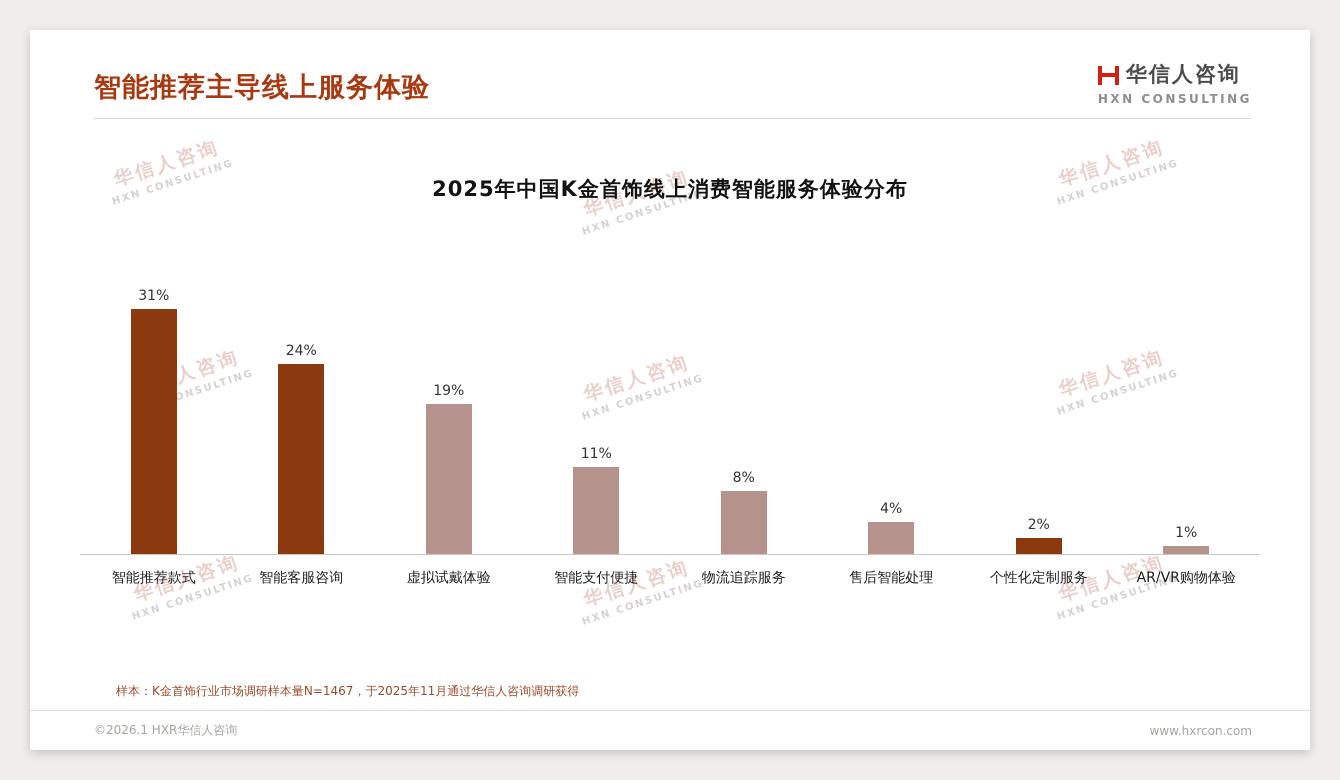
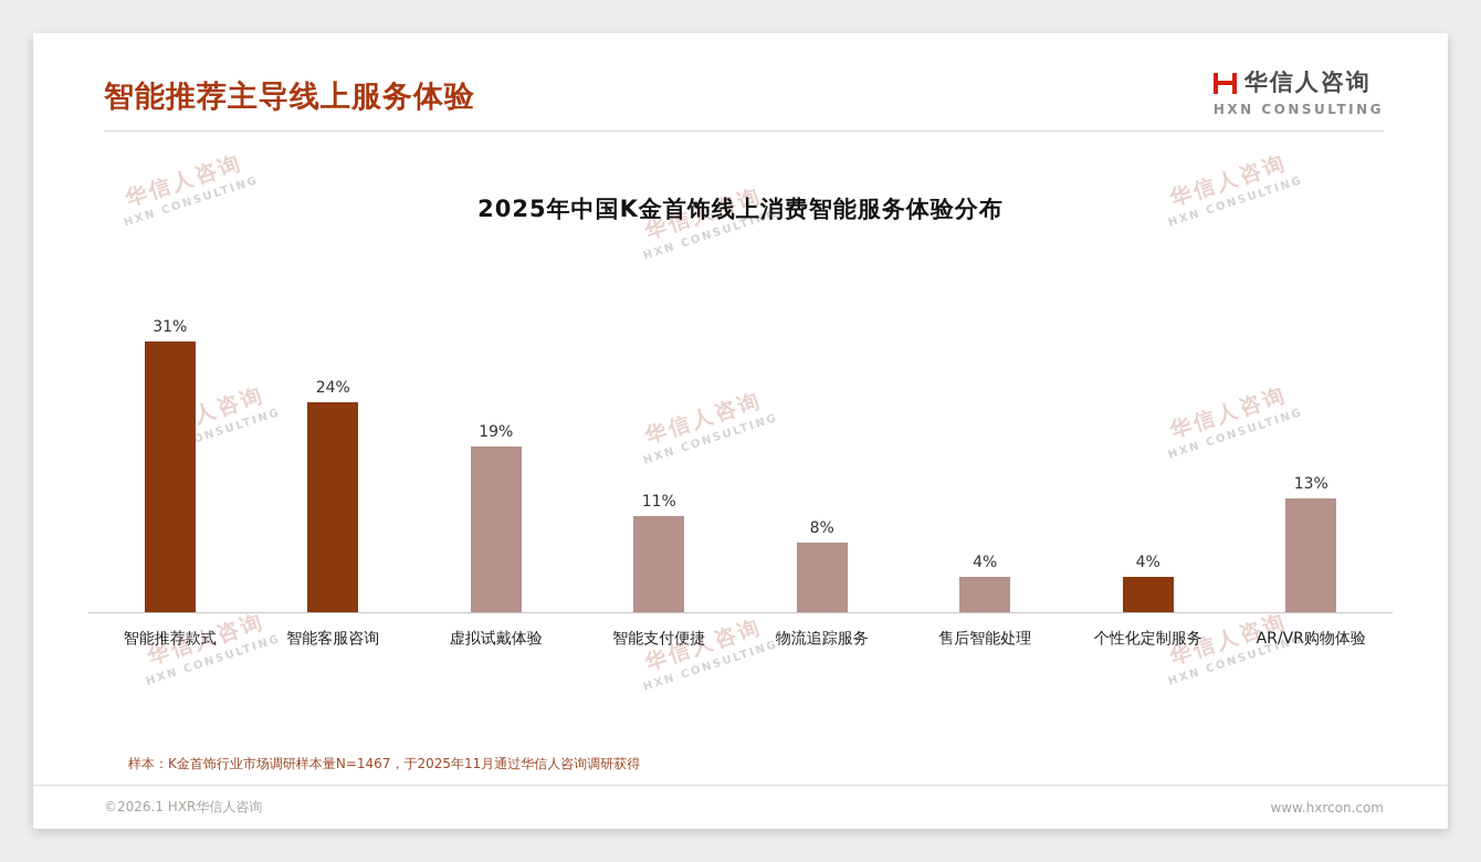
个性化定制服务: 2% -> 4%
AR/VR购物体验: 1% -> 13%
